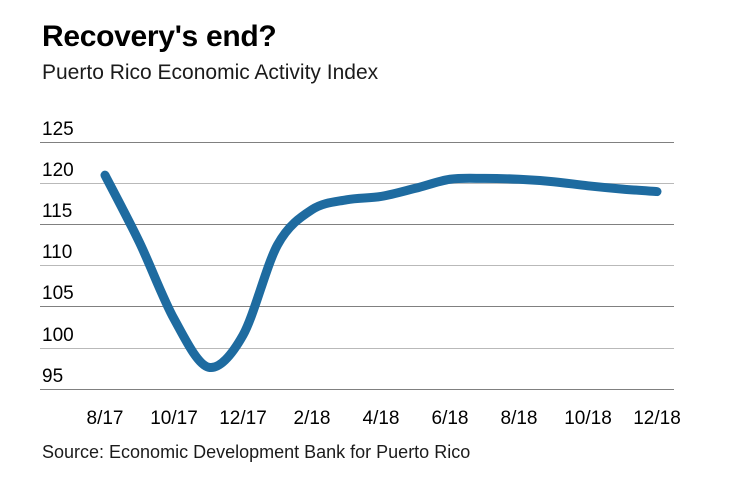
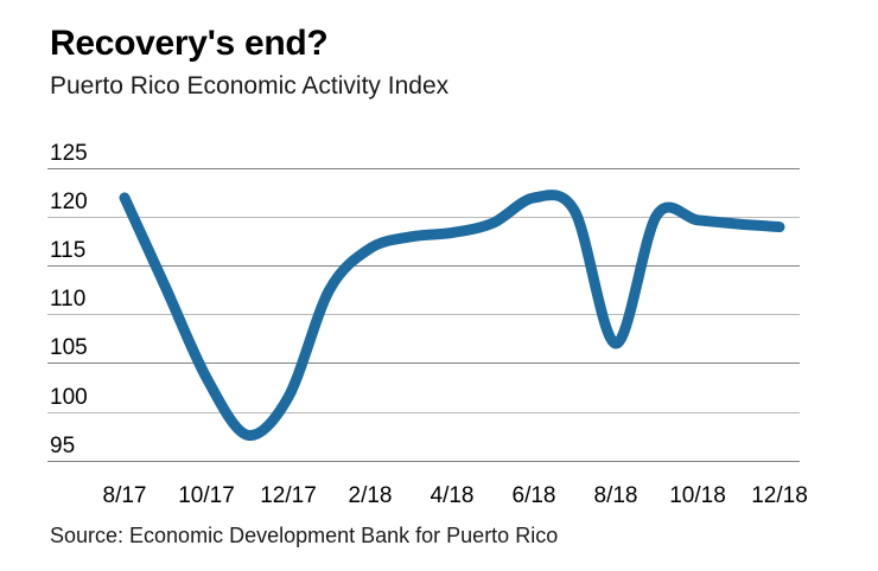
8/17: 121 -> 122
6/18: 120 -> 122
8/18: 120 -> 107
